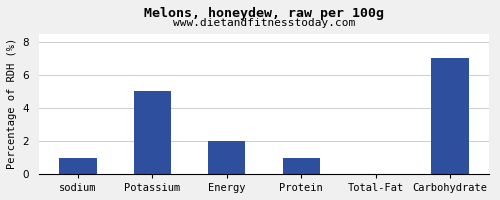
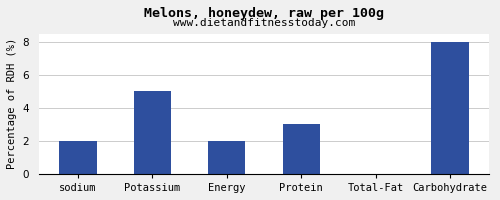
sodium: 1 -> 2
Protein: 1 -> 3
Carbohydrate: 7 -> 8
